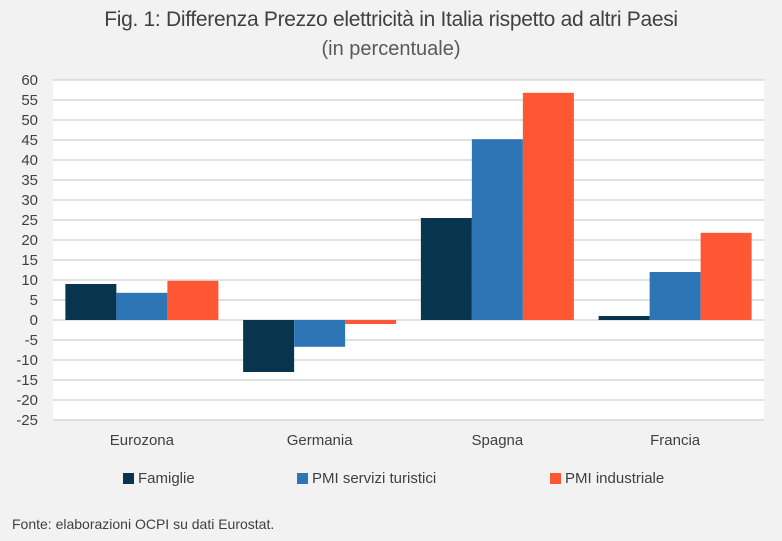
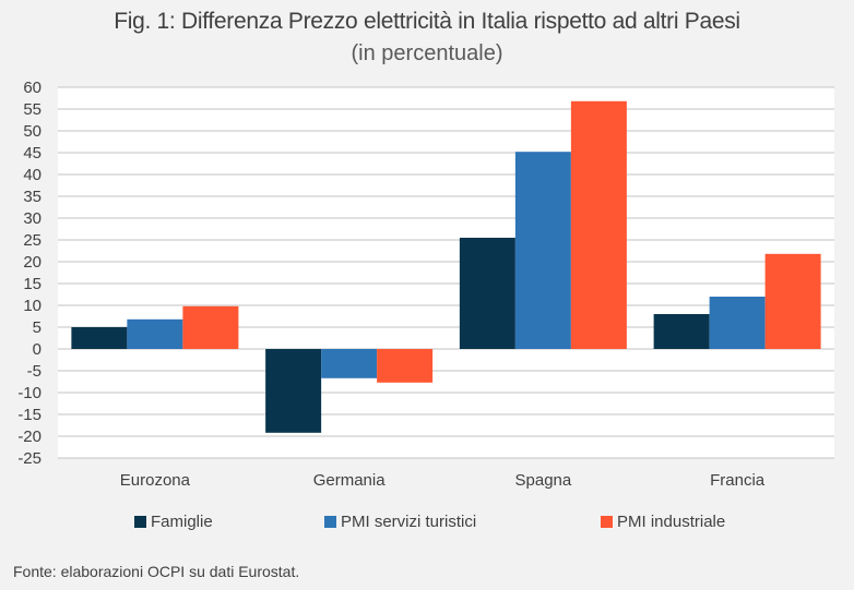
Famiglie/Eurozona: 9 -> 5
Famiglie/Germania: -13 -> -19
PMI industriale/Germania: -1 -> -8
Famiglie/Francia: 1 -> 8
